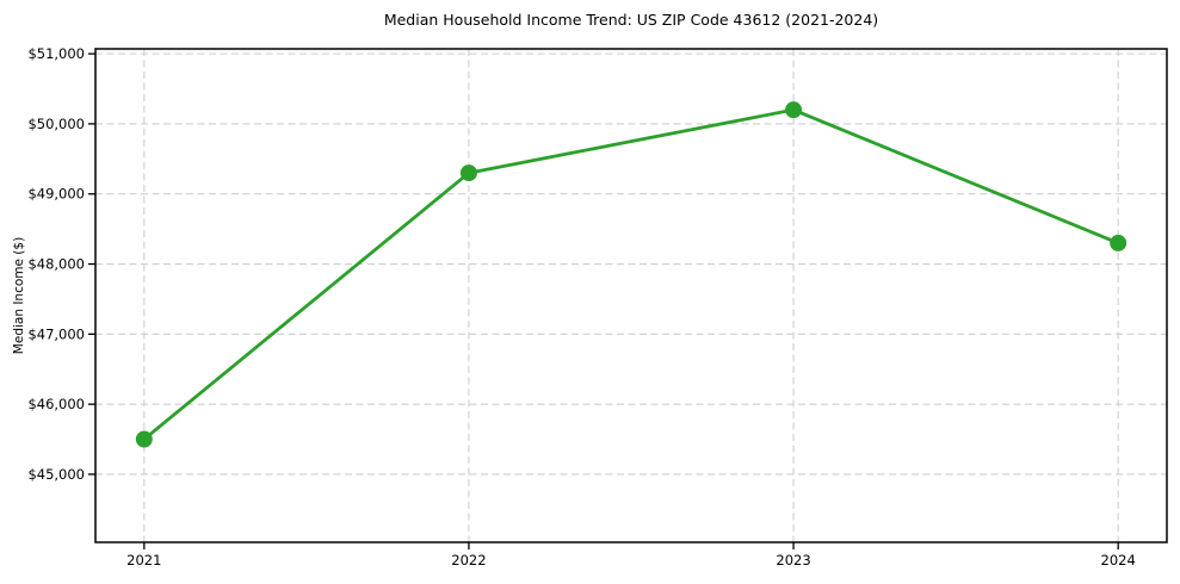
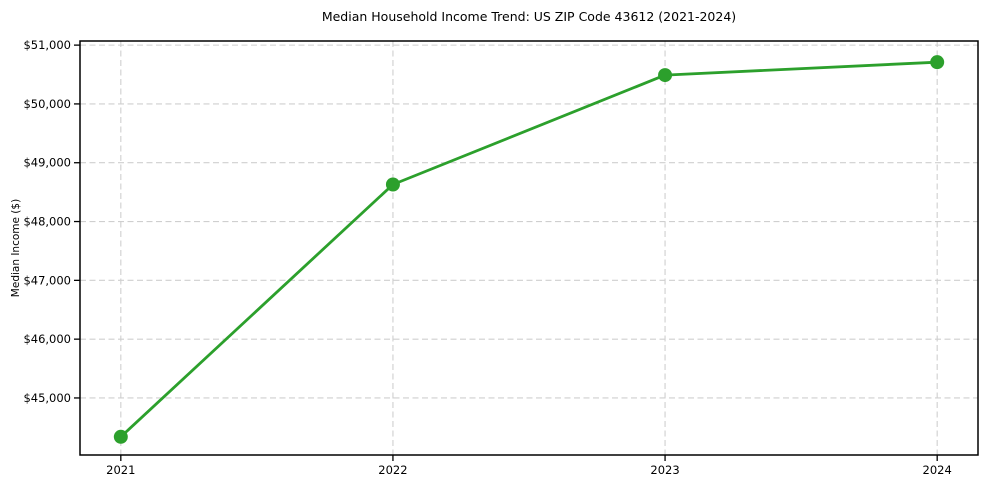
2021: $45500 -> $44300
2022: $49300 -> $48600
2023: $50200 -> $50500
2024: $48300 -> $50700
